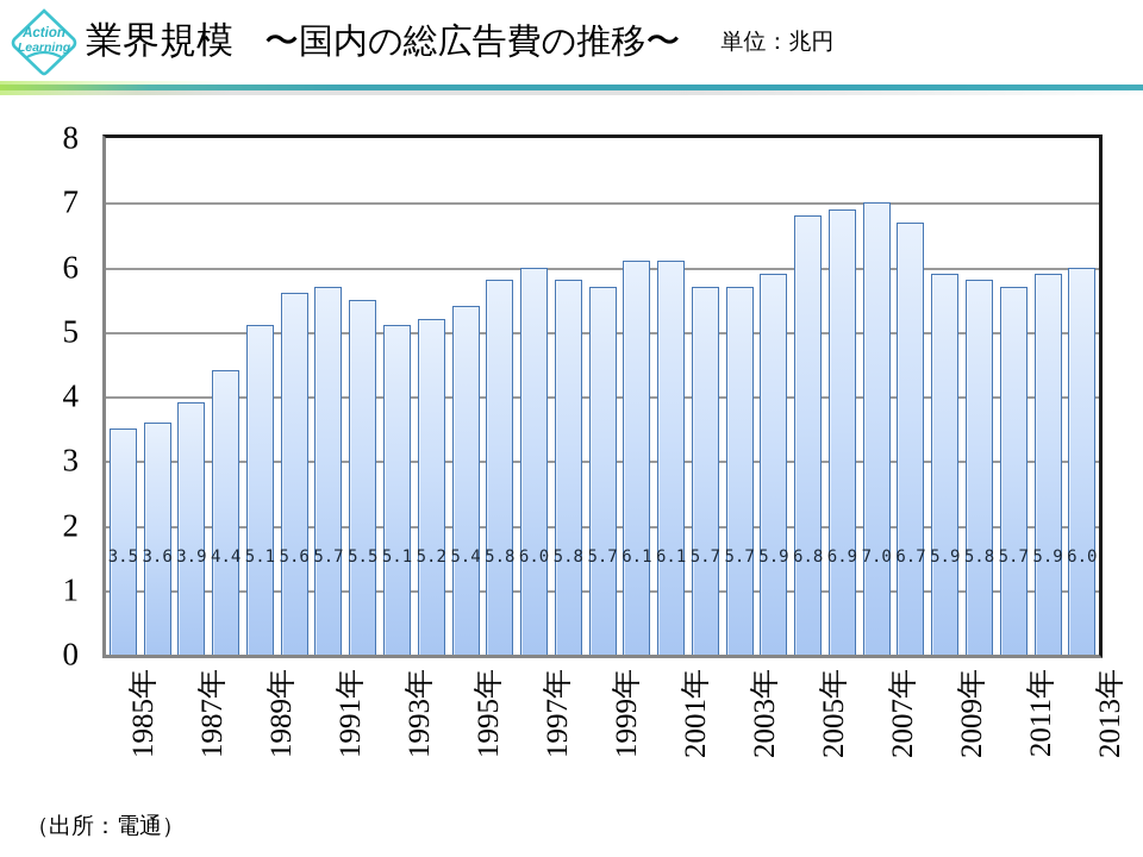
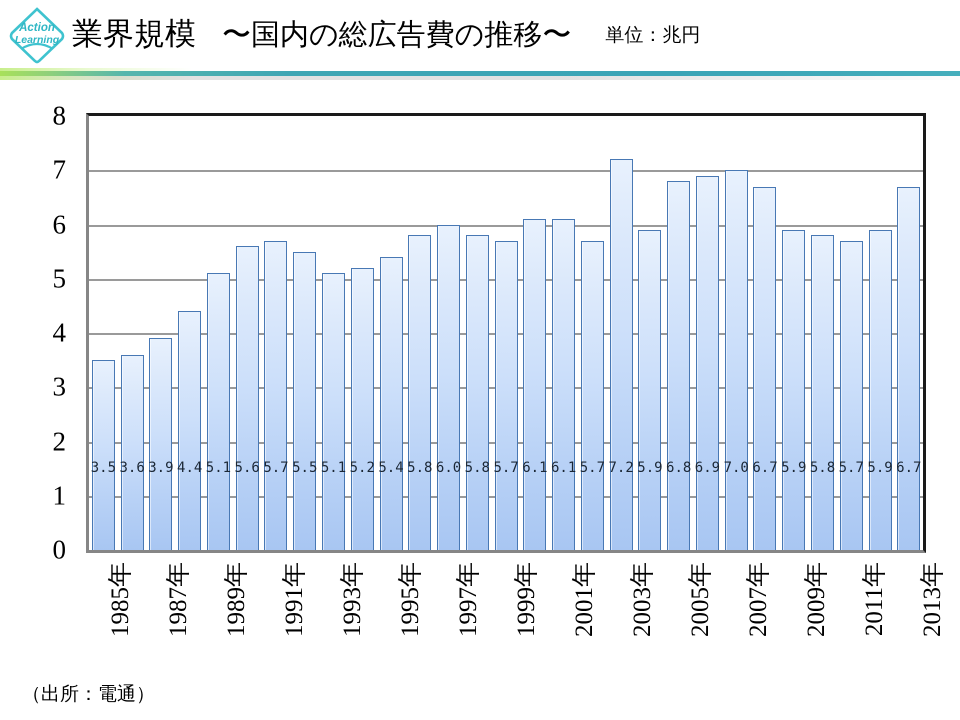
2003年: 5.7 -> 7.2
2013年: 6.0 -> 6.7
